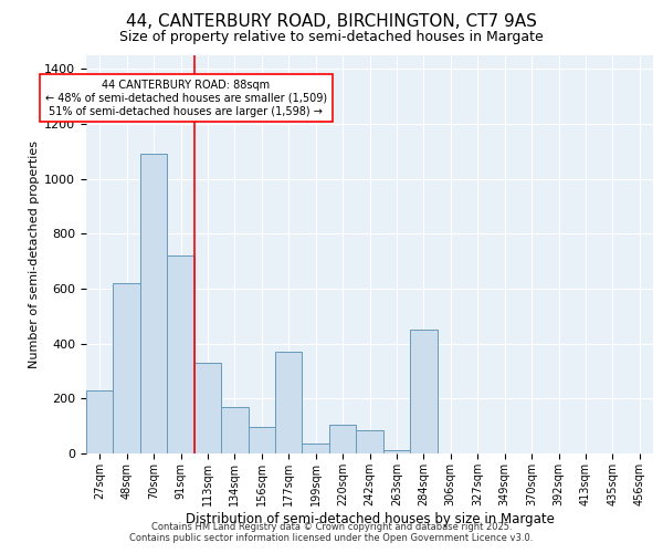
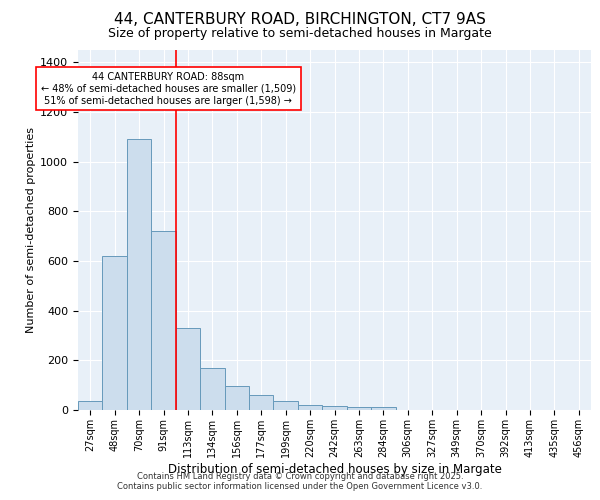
27sqm: 230 -> 35
177sqm: 370 -> 60
220sqm: 105 -> 20
242sqm: 85 -> 15
284sqm: 450 -> 12
